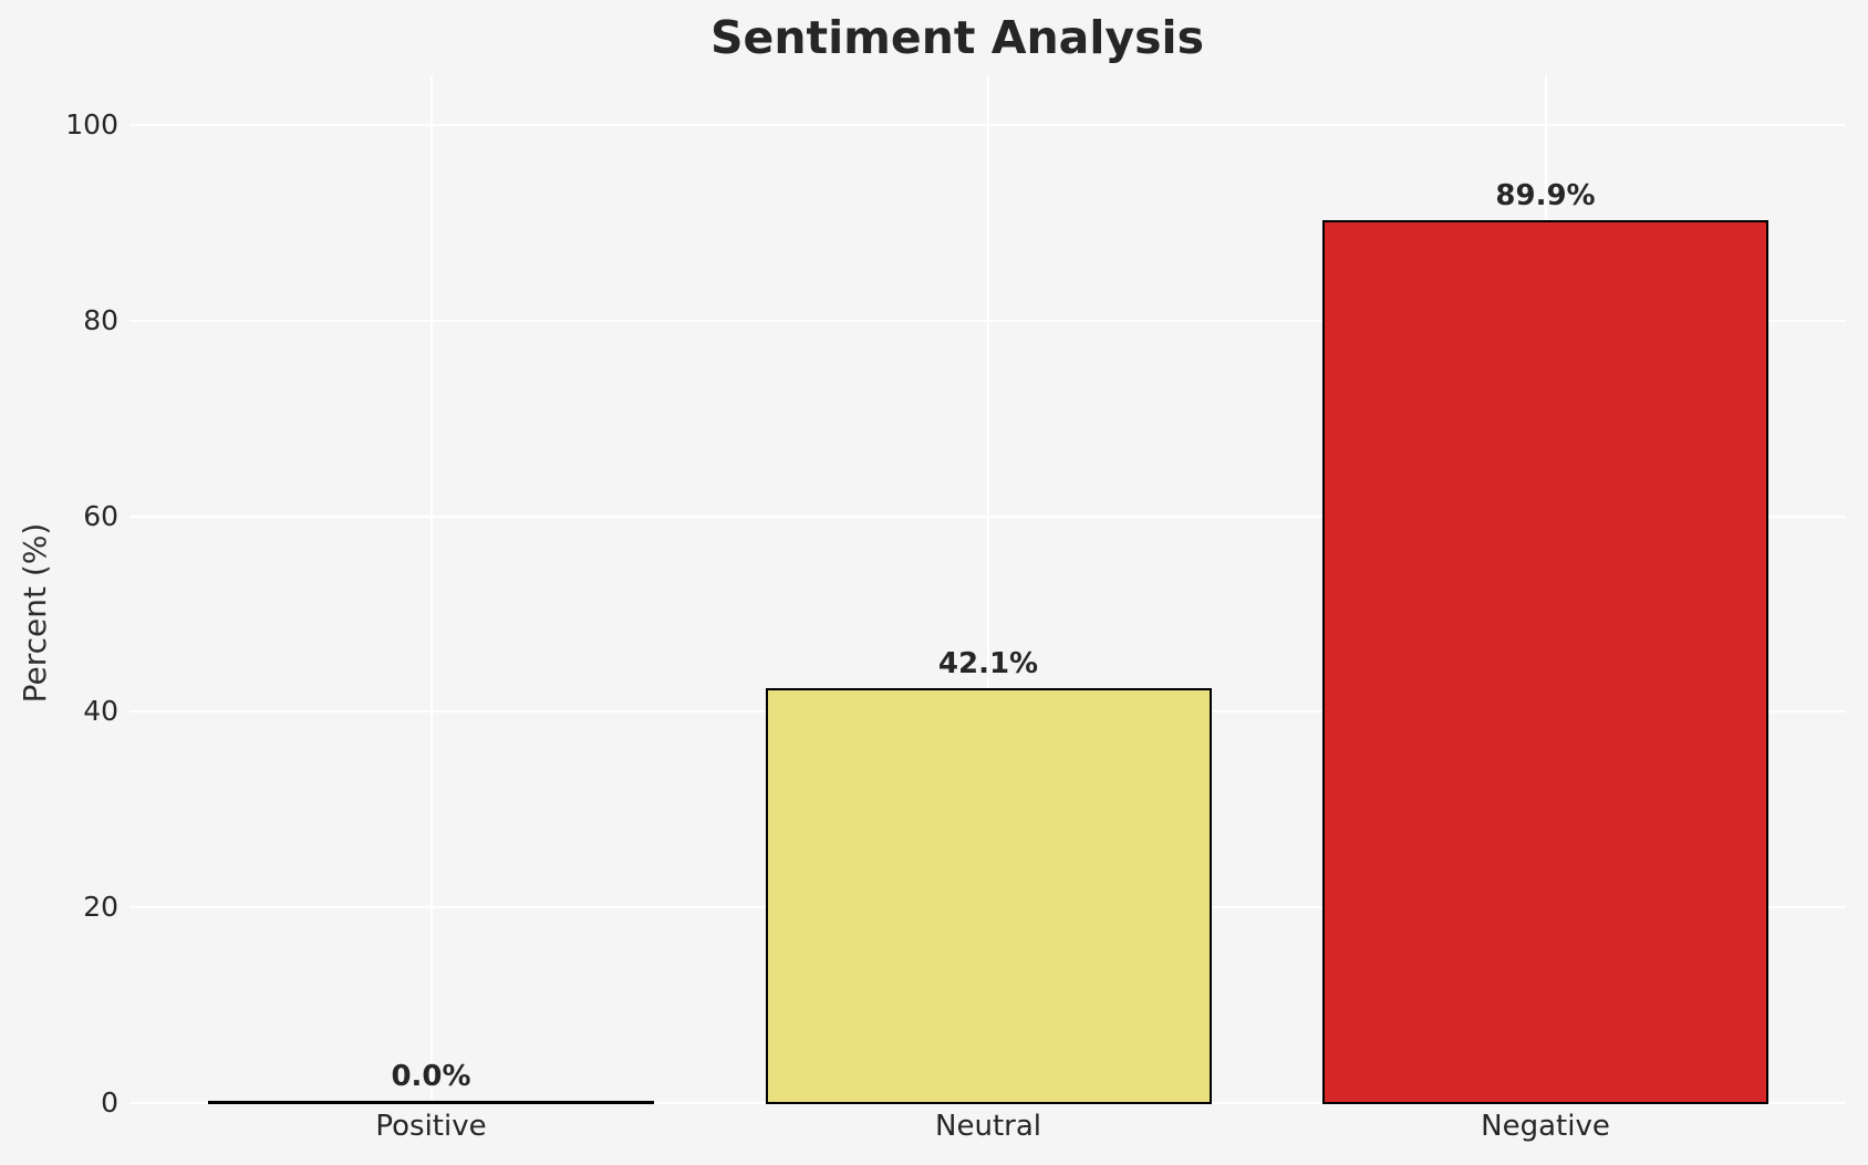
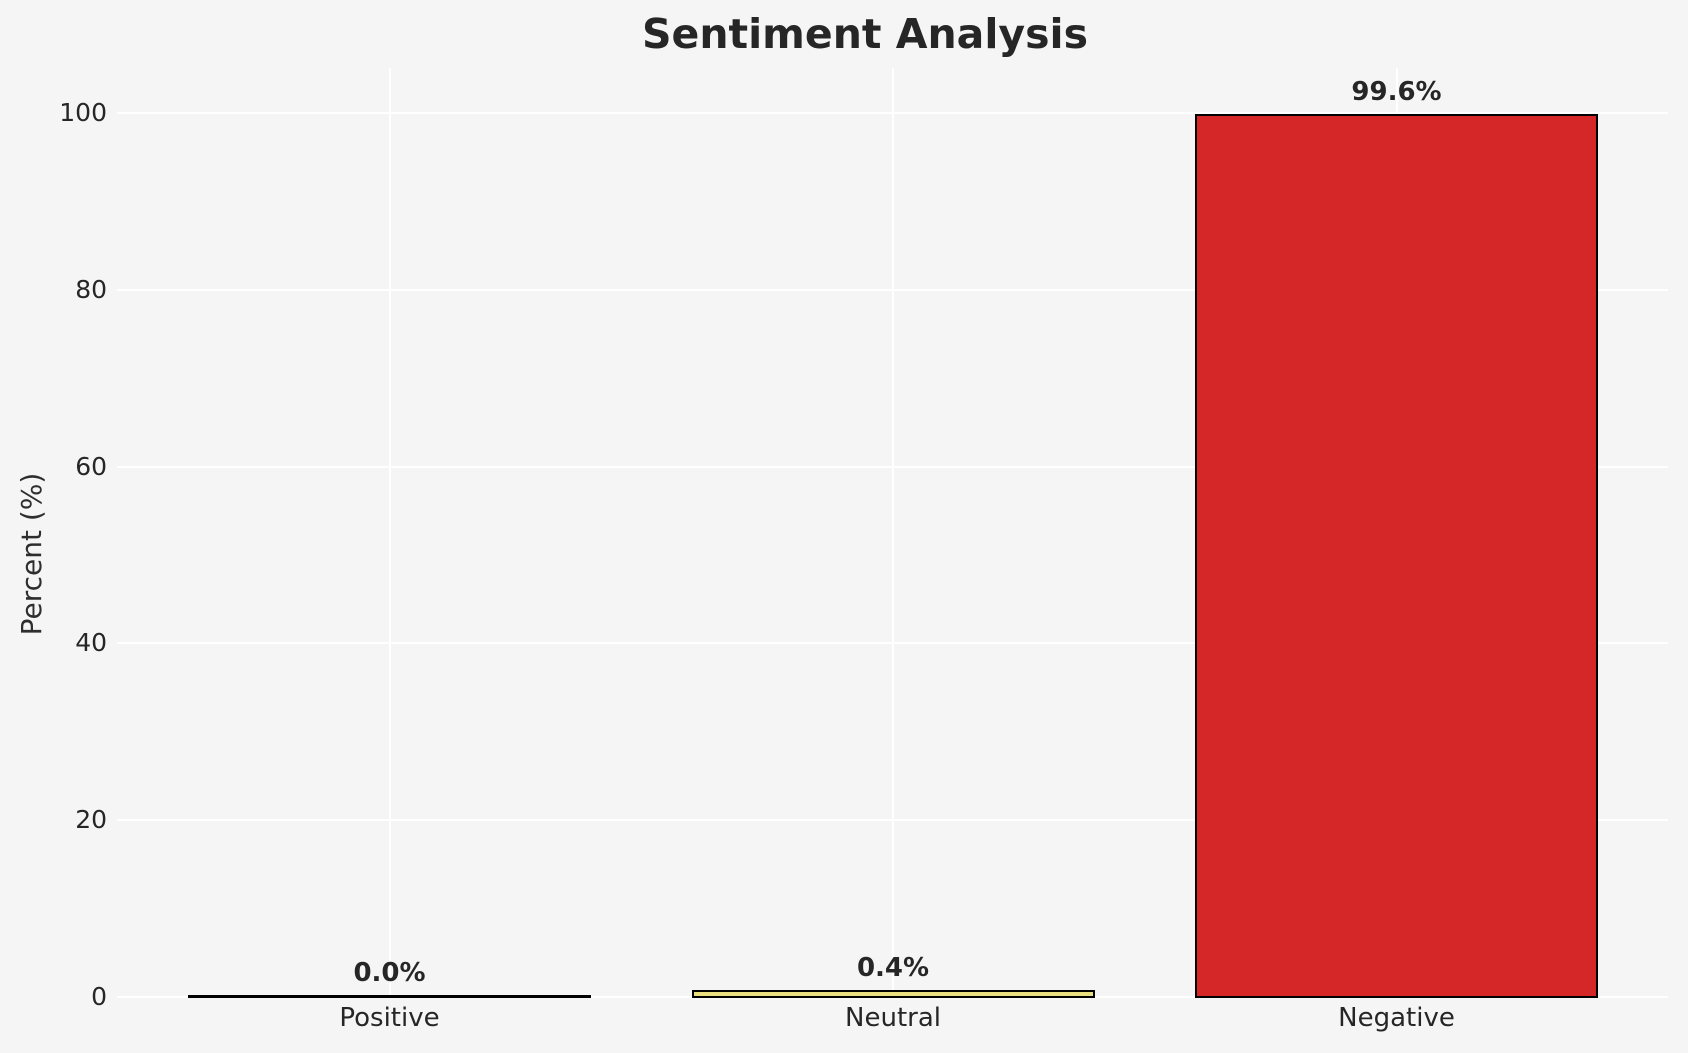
Neutral: 42.1% -> 0.4%
Negative: 89.9% -> 99.6%
